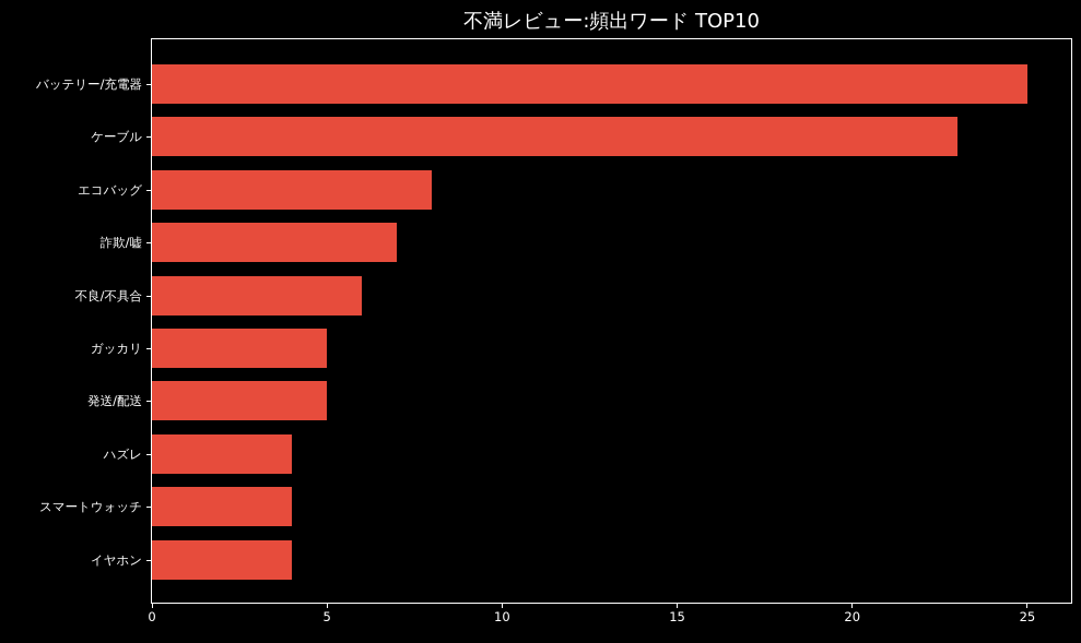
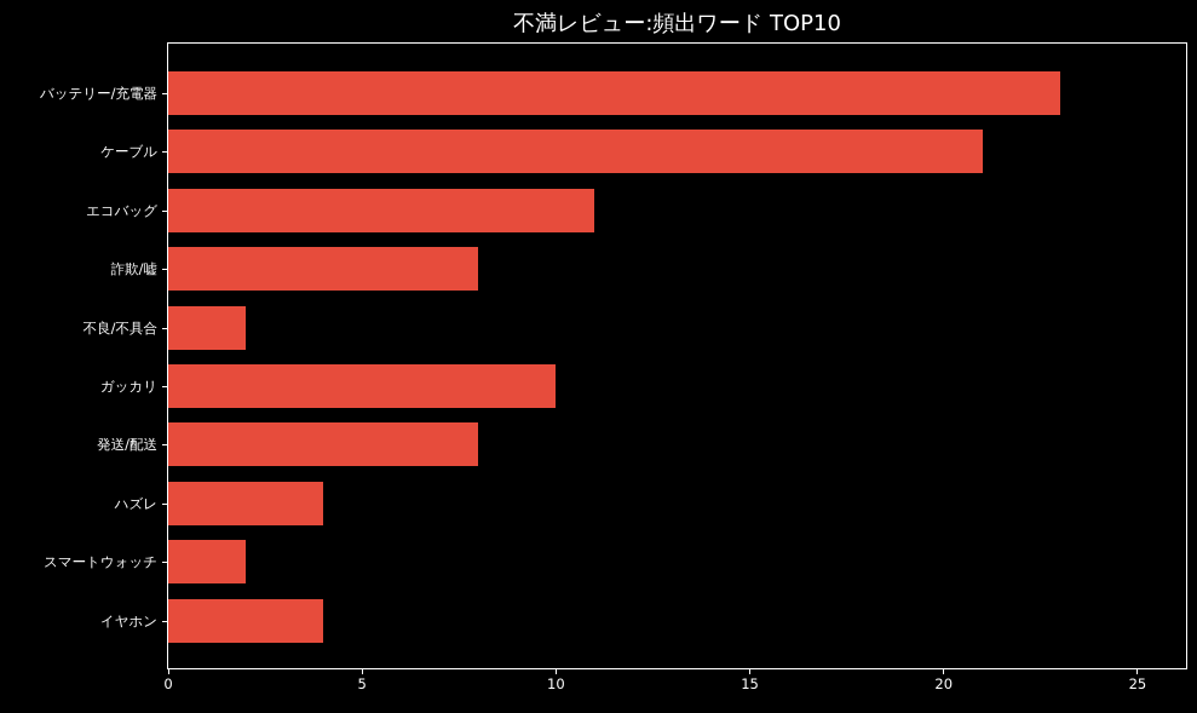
バッテリー/充電器: 25 -> 23
ケーブル: 23 -> 21
エコバッグ: 8 -> 11
詐欺/嘘: 7 -> 8
不良/不具合: 6 -> 2
ガッカリ: 5 -> 10
発送/配送: 5 -> 8
スマートウォッチ: 4 -> 2
